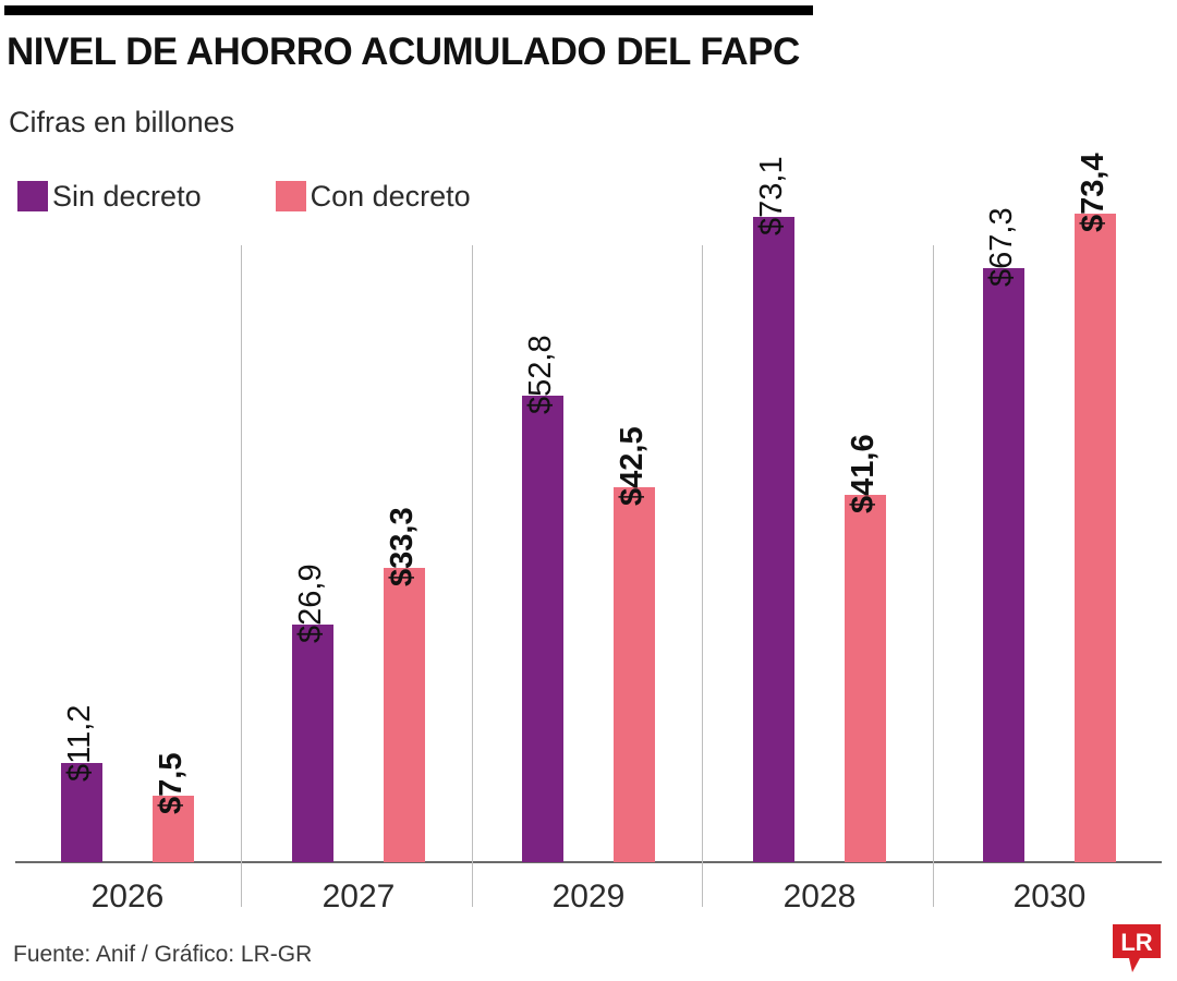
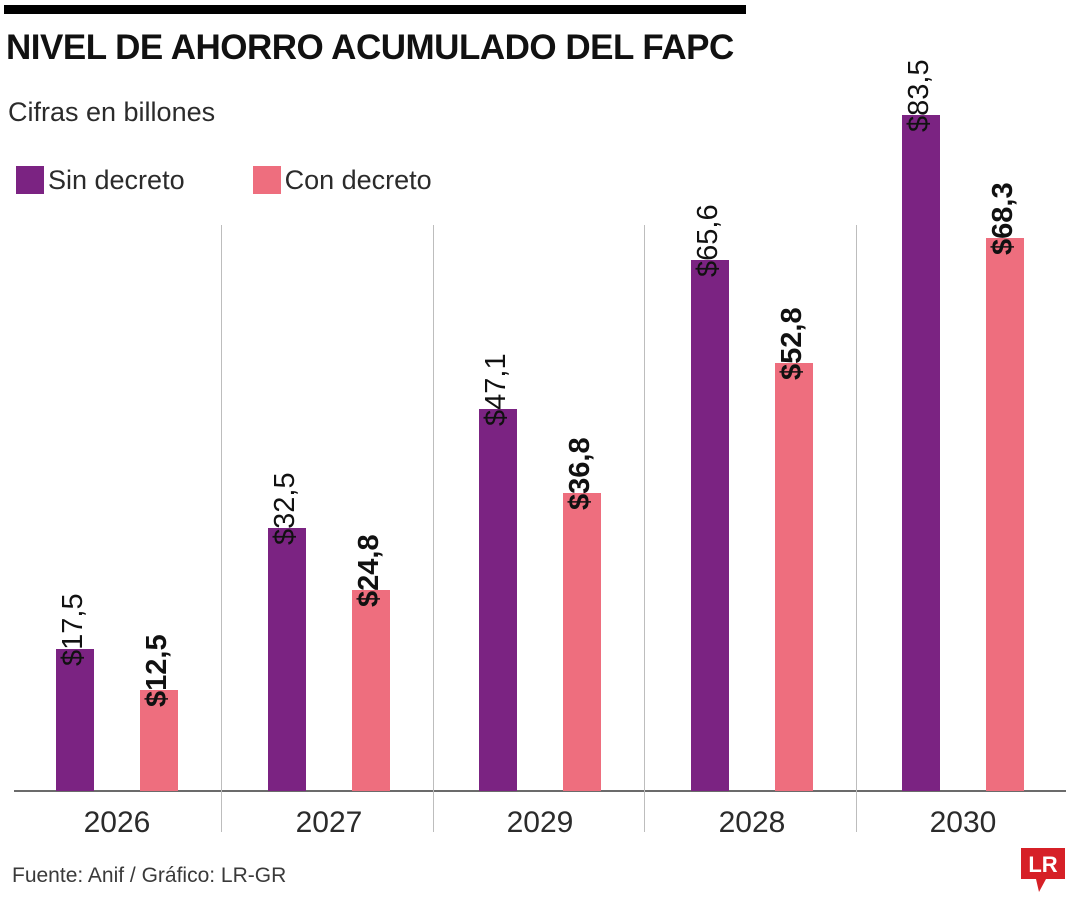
Sin decreto/2026: $11,2 -> $17,5
Con decreto/2026: $7,5 -> $12,5
Sin decreto/2027: $26,9 -> $32,5
Con decreto/2027: $33,3 -> $24,8
Sin decreto/2029: $52,8 -> $47,1
Con decreto/2029: $42,5 -> $36,8
Sin decreto/2028: $73,1 -> $65,6
Con decreto/2028: $41,6 -> $52,8
Sin decreto/2030: $67,3 -> $83,5
Con decreto/2030: $73,4 -> $68,3
